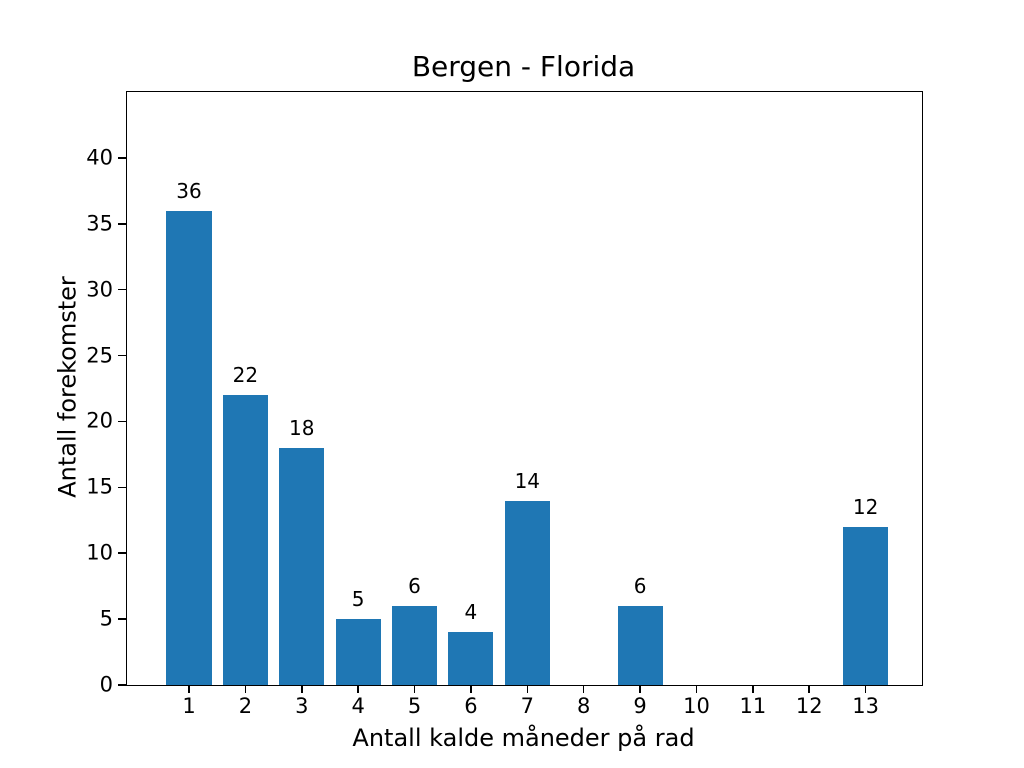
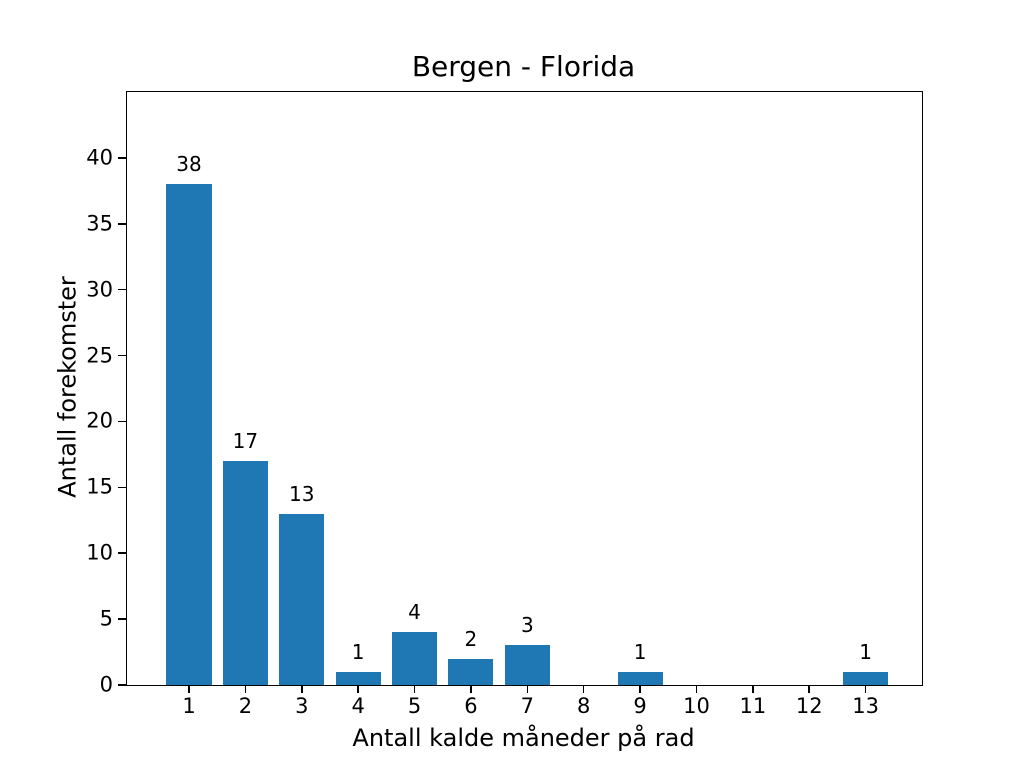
1: 36 -> 38
2: 22 -> 17
3: 18 -> 13
4: 5 -> 1
5: 6 -> 4
6: 4 -> 2
7: 14 -> 3
9: 6 -> 1
13: 12 -> 1
